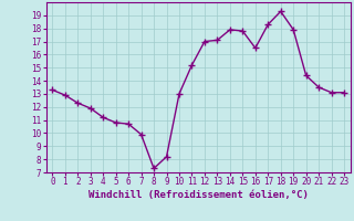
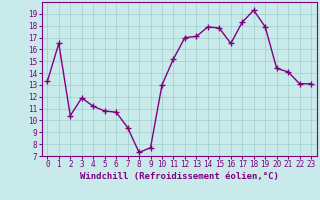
1: 12.9 -> 16.5
2: 12.3 -> 10.4
7: 9.9 -> 9.4
9: 8.2 -> 7.7
21: 13.5 -> 14.1
